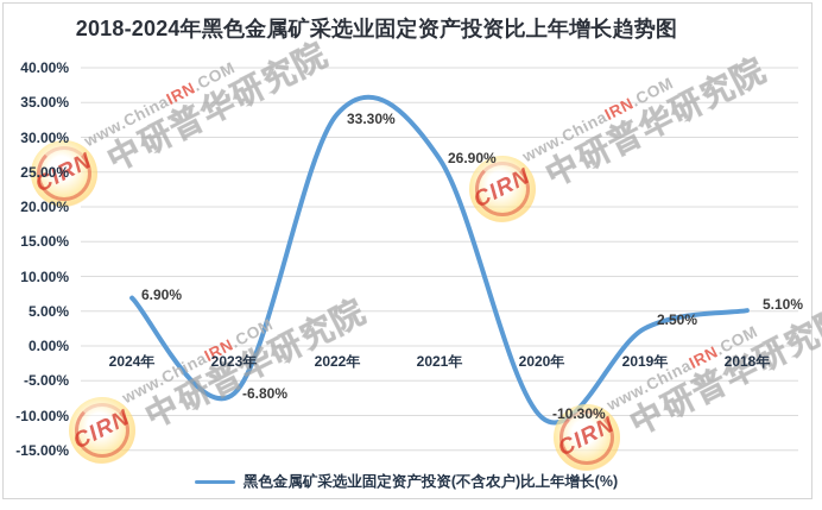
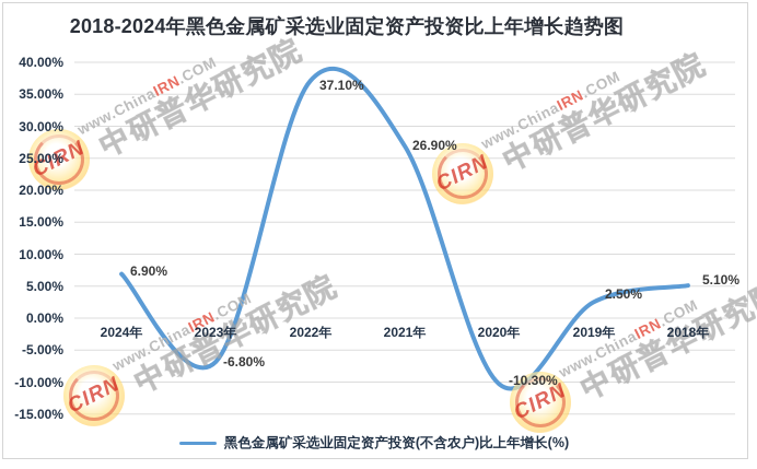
2022年: 33.30% -> 37.10%
